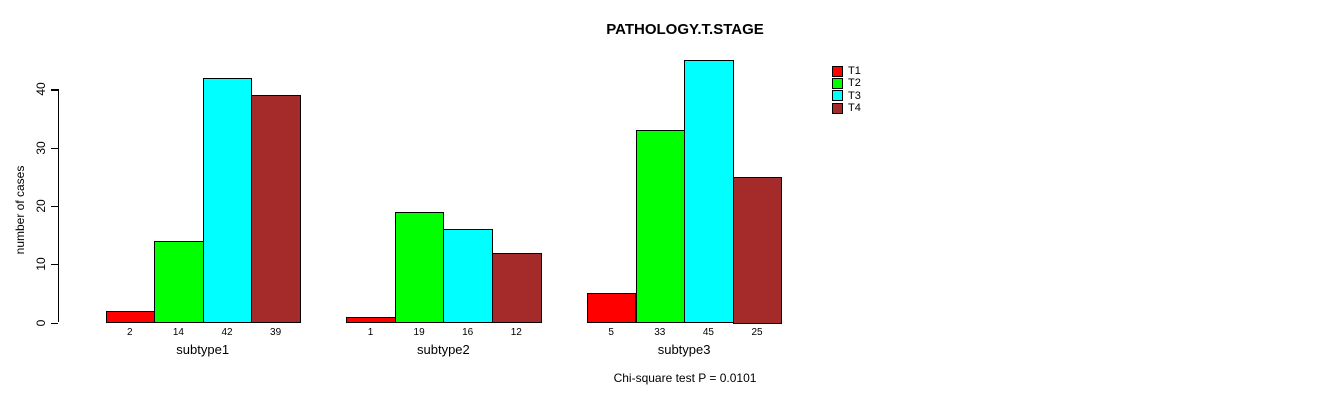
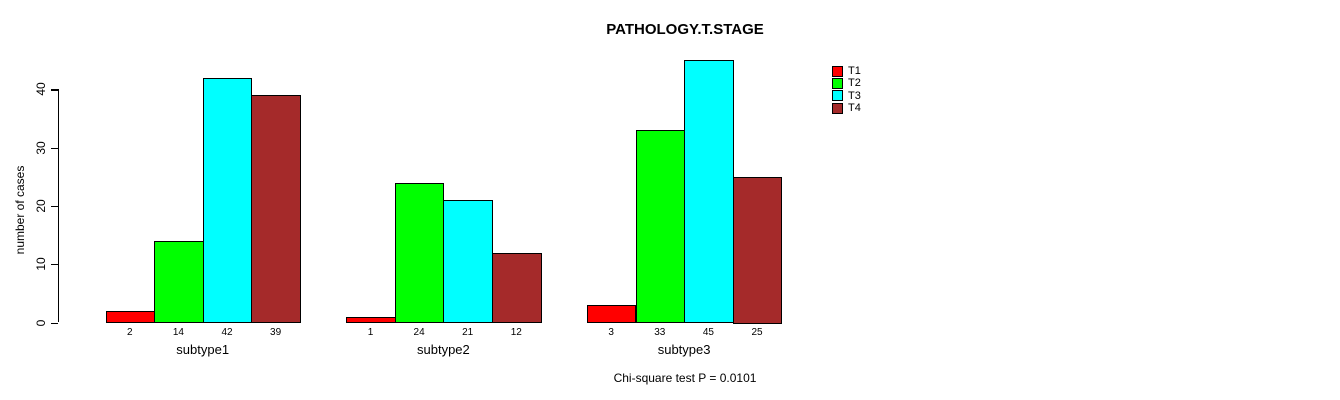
T2/subtype2: 19 -> 24
T3/subtype2: 16 -> 21
T1/subtype3: 5 -> 3
